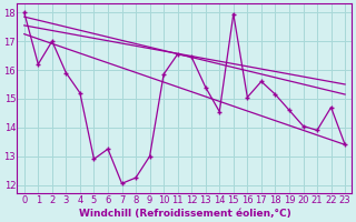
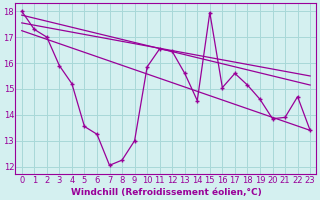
1: 16.20 -> 17.30
5: 12.90 -> 13.55
13: 15.40 -> 15.60
20: 14.05 -> 13.85
